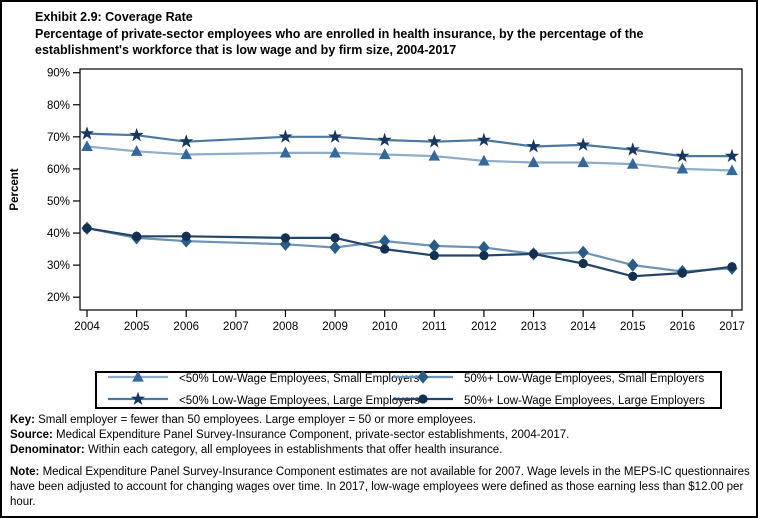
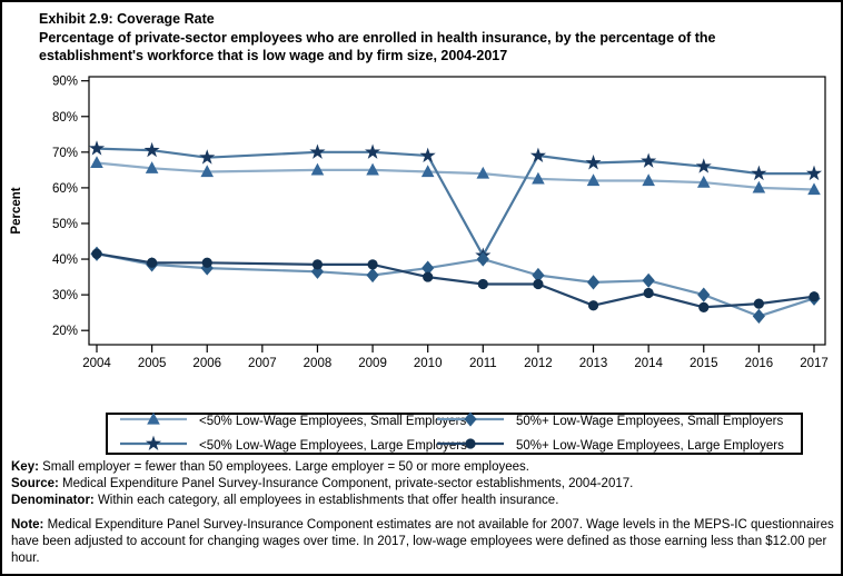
<50% Low-Wage Employees, Large Employers/2011: 68% -> 41%
50%+ Low-Wage Employees, Small Employers/2011: 36% -> 40%
50%+ Low-Wage Employees, Large Employers/2013: 34% -> 27%
50%+ Low-Wage Employees, Small Employers/2016: 28% -> 24%
